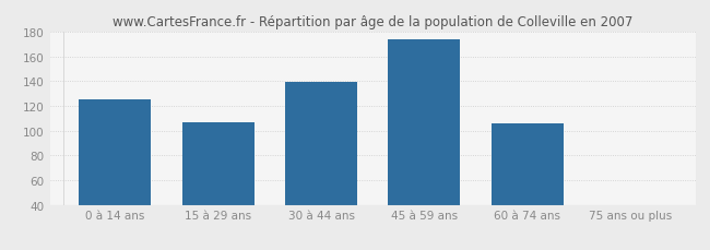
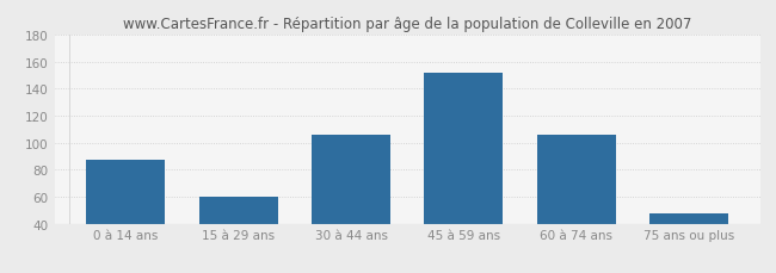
0 à 14 ans: 125 -> 87
15 à 29 ans: 107 -> 60
30 à 44 ans: 139 -> 106
45 à 59 ans: 174 -> 152
75 ans ou plus: 40 -> 48
